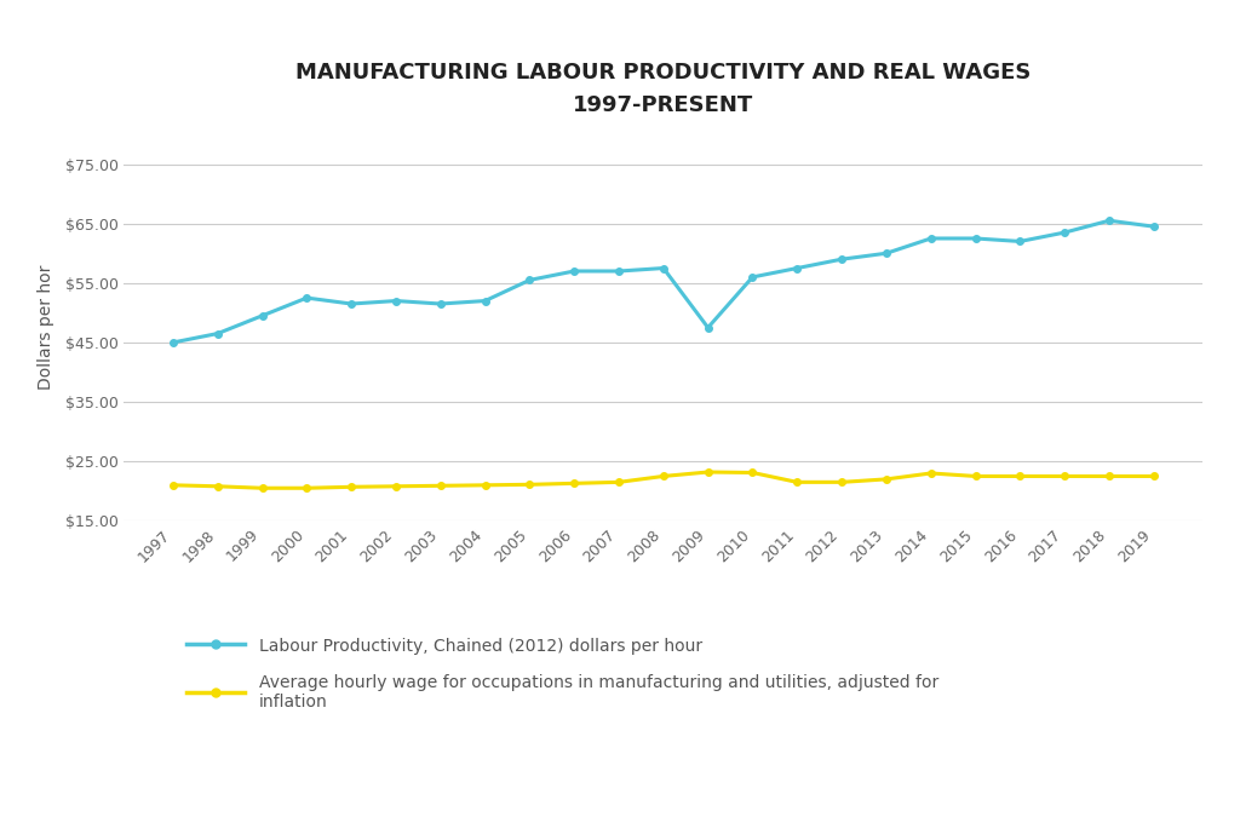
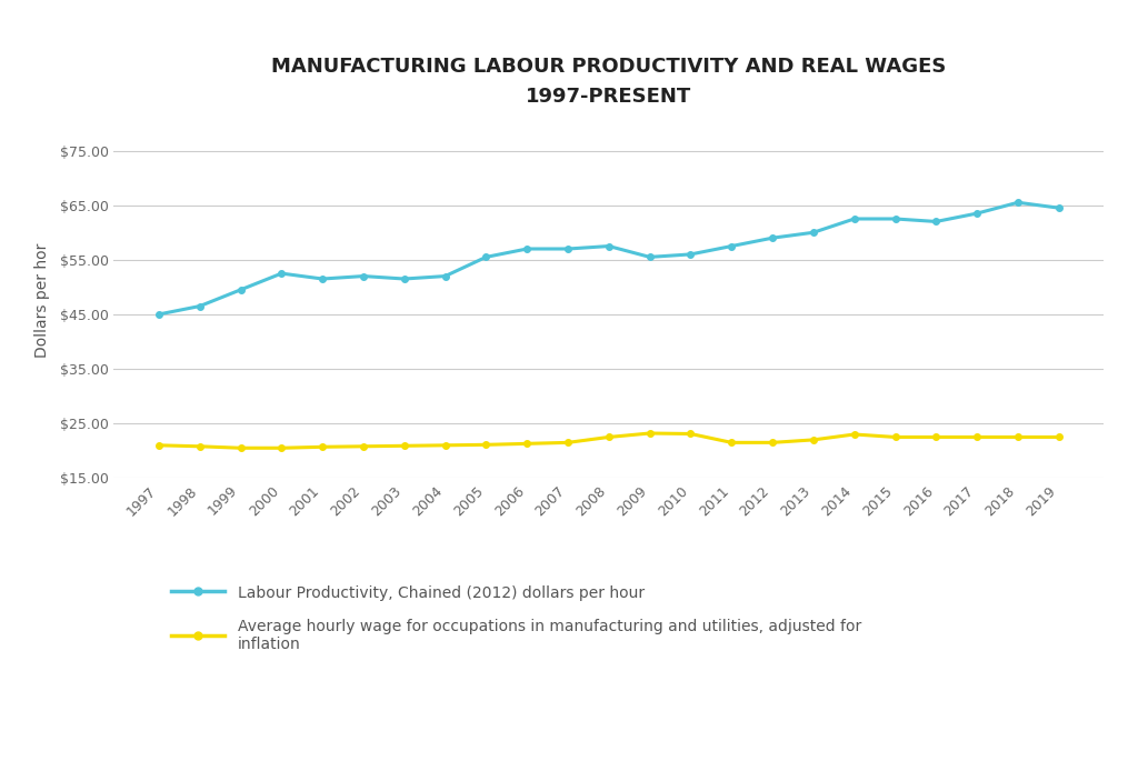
Labour Productivity, Chained (2012) dollars per hour/2009: $47.5 -> $55.5
